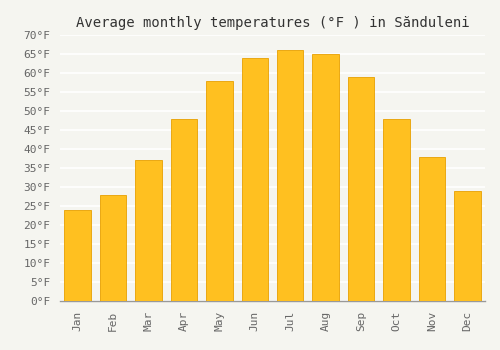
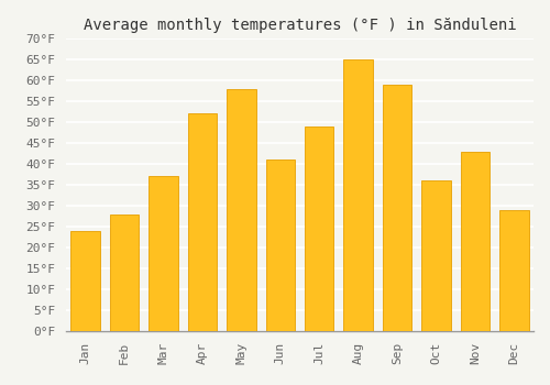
Apr: 48°F -> 52°F
Jun: 64°F -> 41°F
Jul: 66°F -> 49°F
Oct: 48°F -> 36°F
Nov: 38°F -> 43°F
